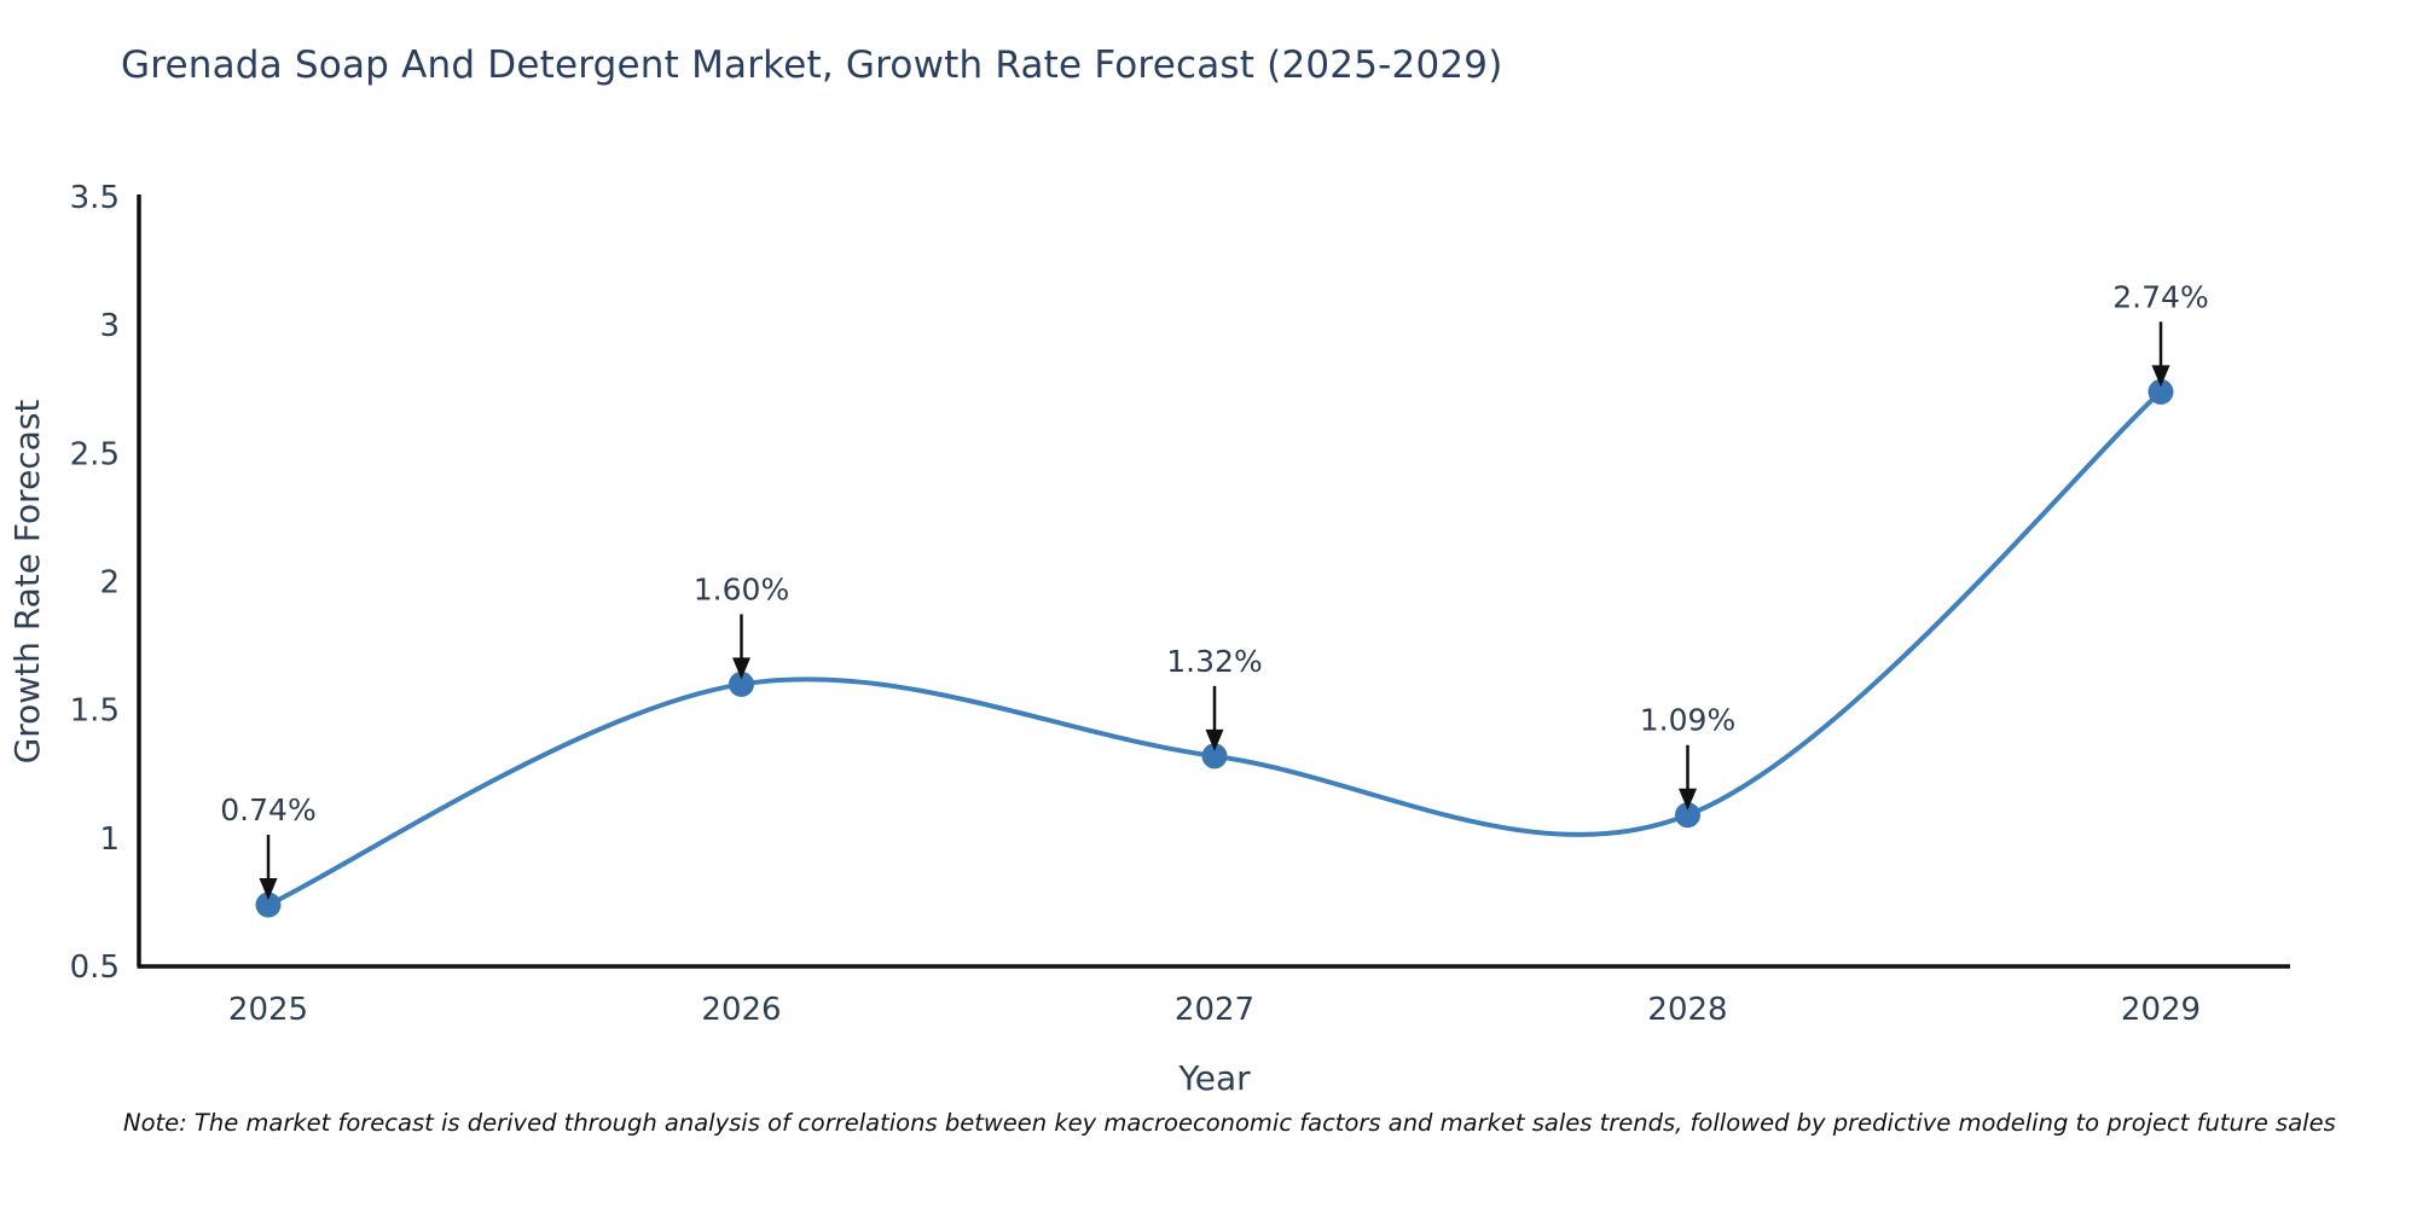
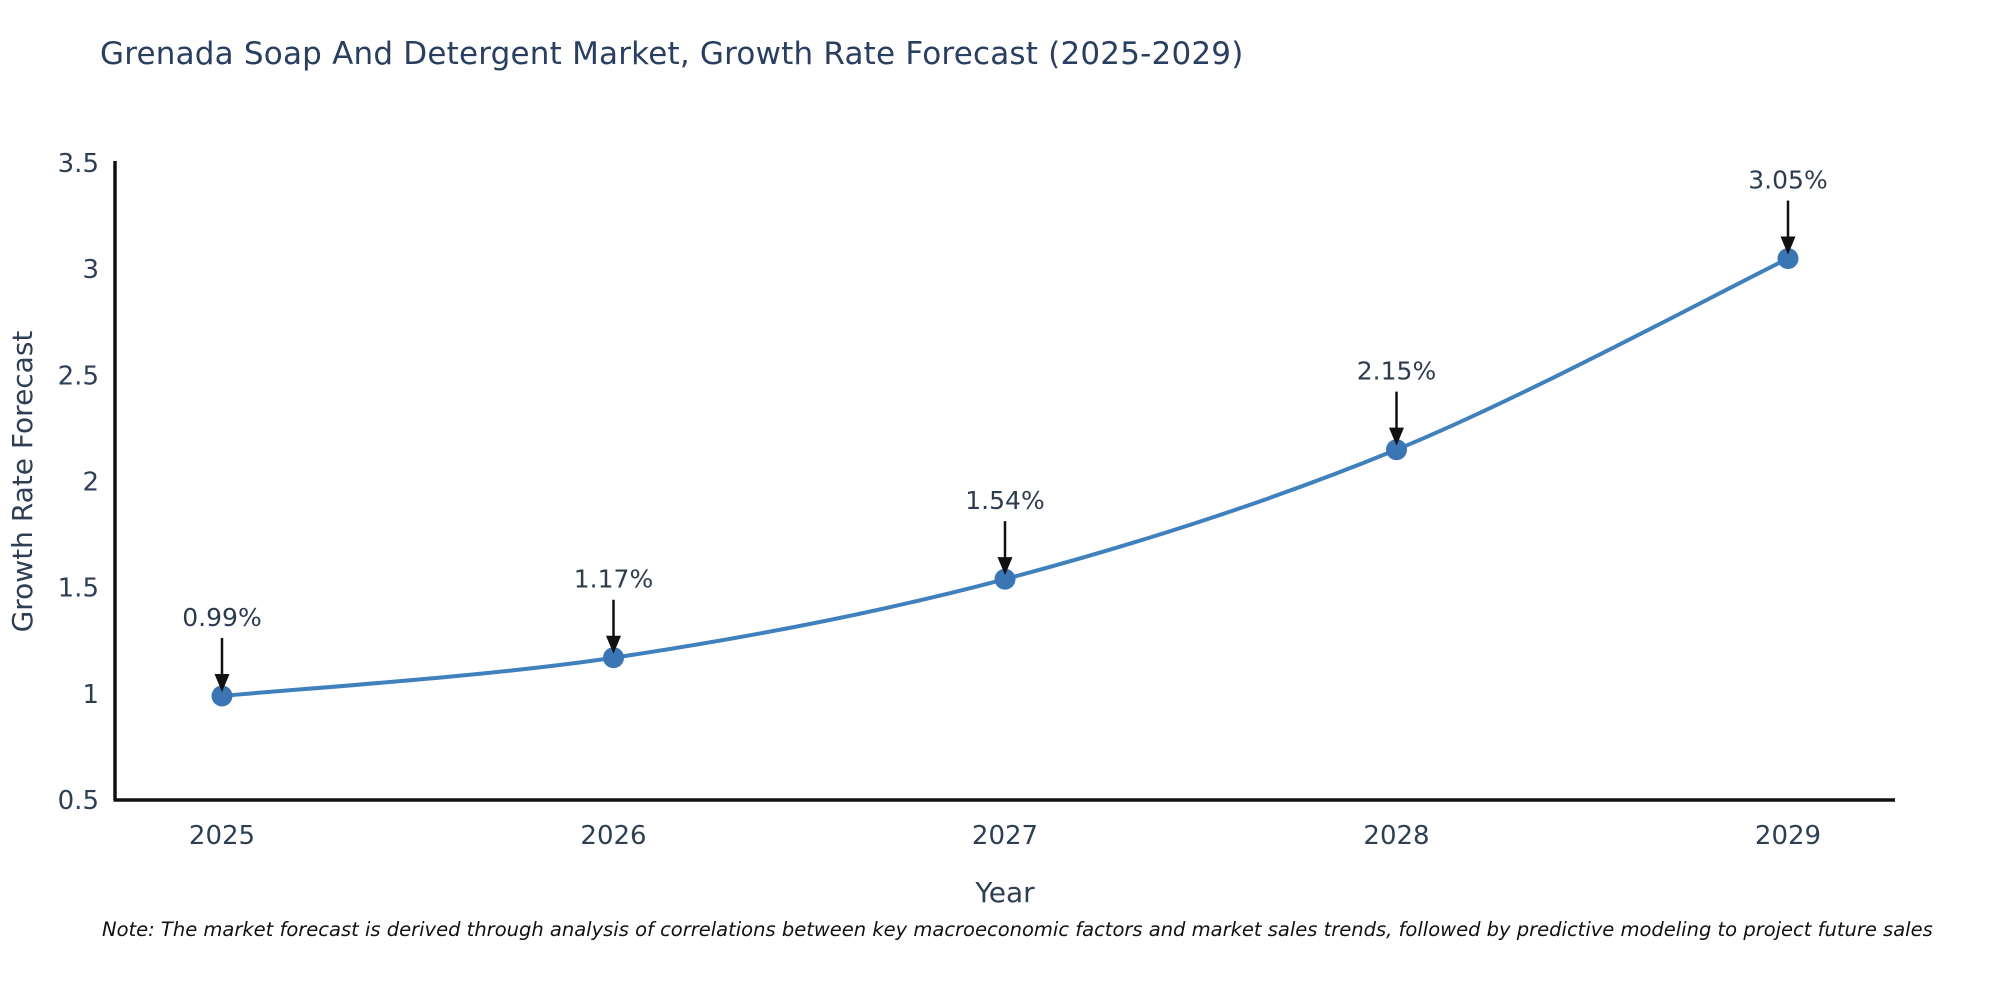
2025: 0.74% -> 0.99%
2026: 1.60% -> 1.17%
2027: 1.32% -> 1.54%
2028: 1.09% -> 2.15%
2029: 2.74% -> 3.05%
